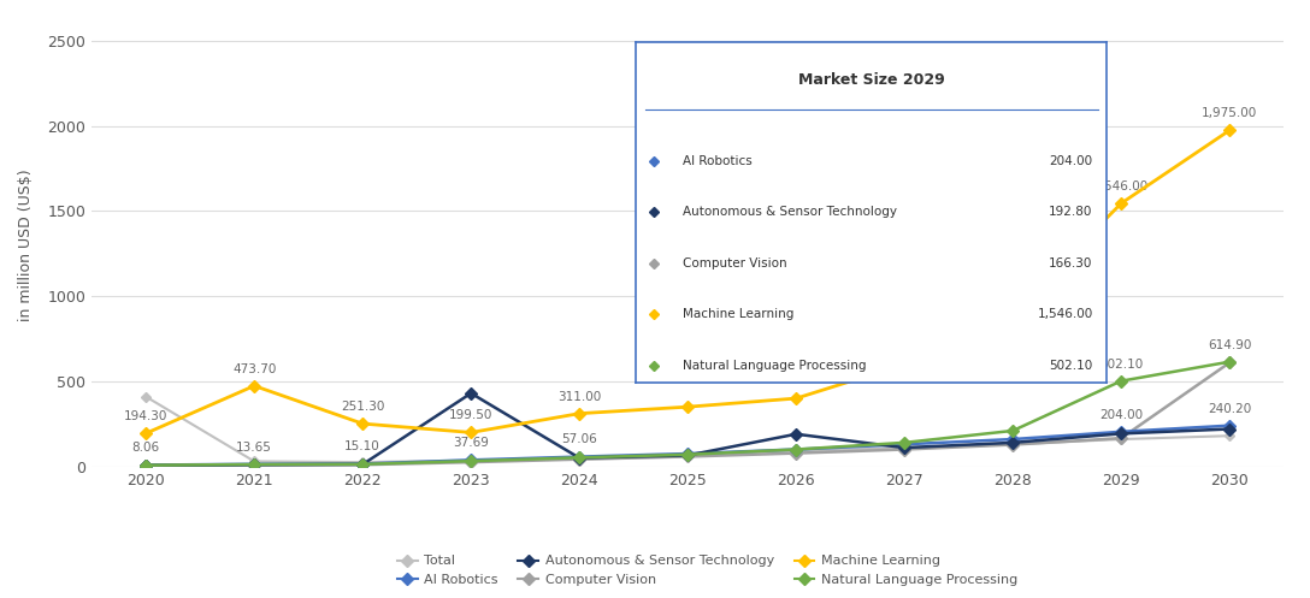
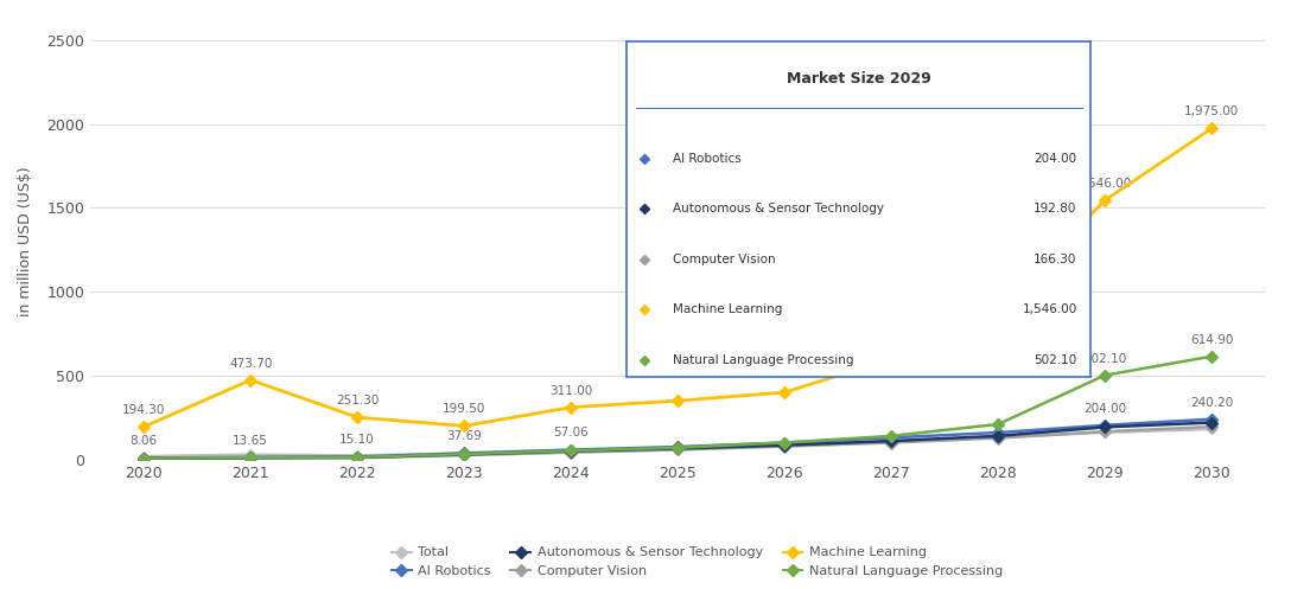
Total/2020: 410 -> 20
Autonomous & Sensor Technology/2023: 430 -> 30
Autonomous & Sensor Technology/2026: 190 -> 80
Computer Vision/2030: 610 -> 200
